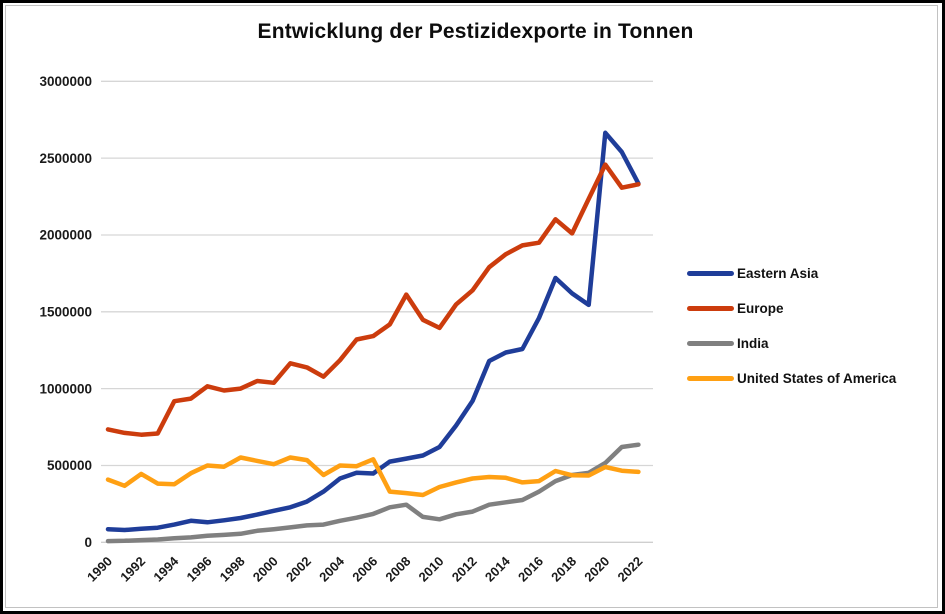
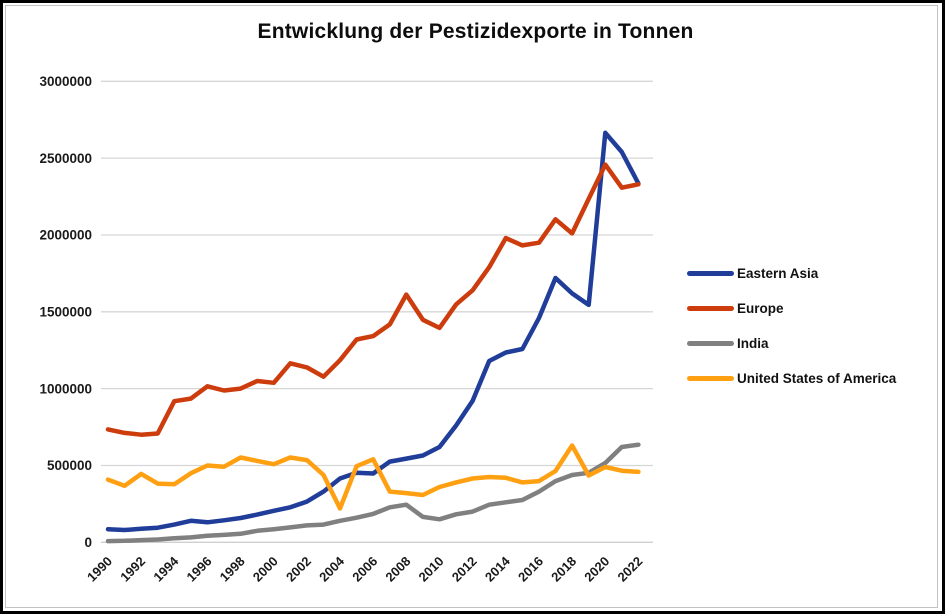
United States of America/2004: 500000 -> 220000
Europe/2014: 1880000 -> 1980000
United States of America/2018: 440000 -> 630000
